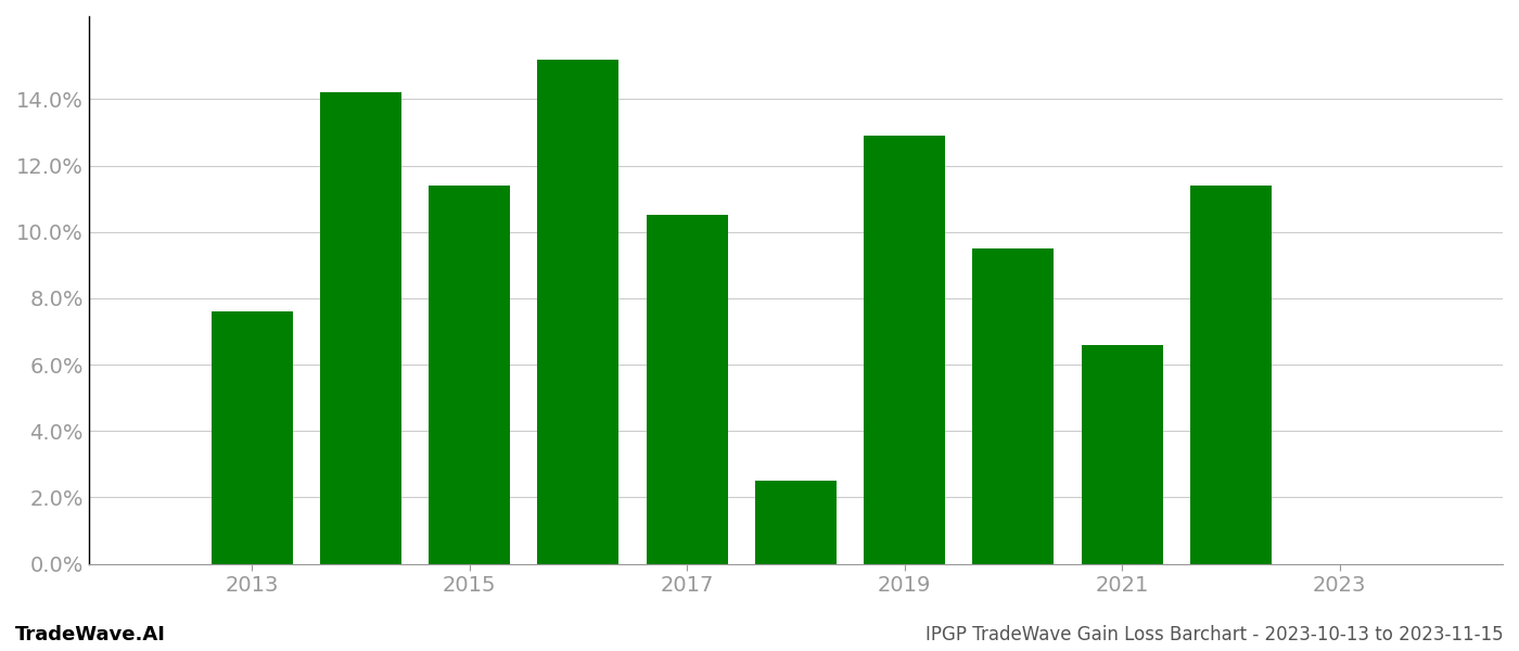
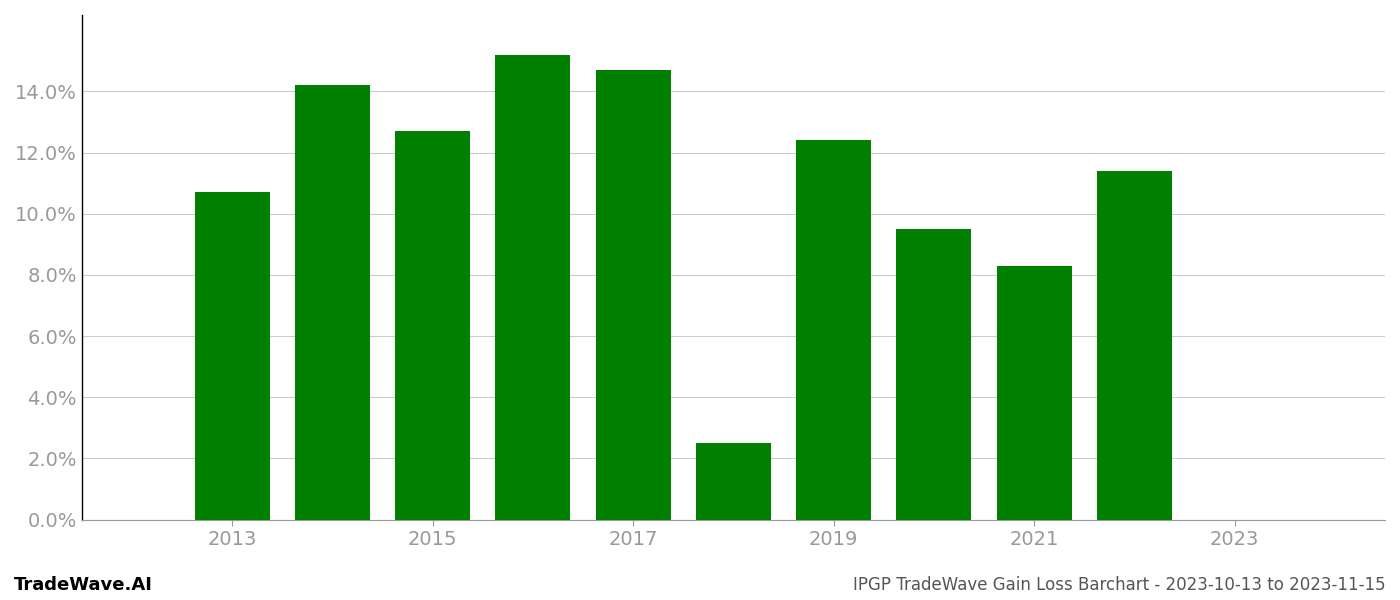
2013: 7.6% -> 10.7%
2015: 11.4% -> 12.7%
2017: 10.5% -> 14.7%
2019: 12.9% -> 12.4%
2021: 6.6% -> 8.3%
